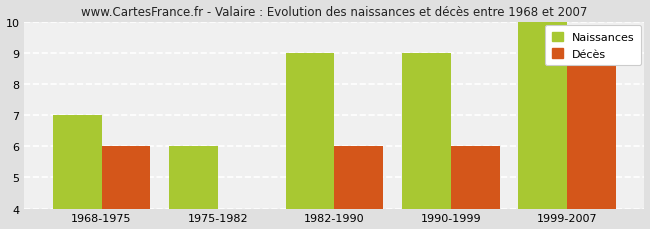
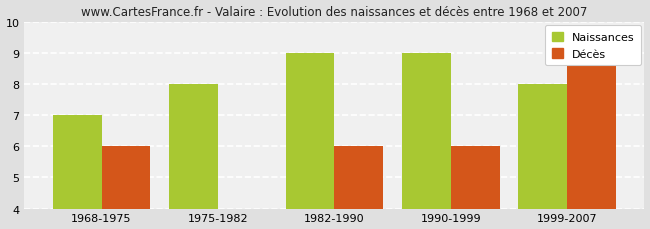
Naissances/1975-1982: 6 -> 8
Naissances/1999-2007: 10 -> 8
